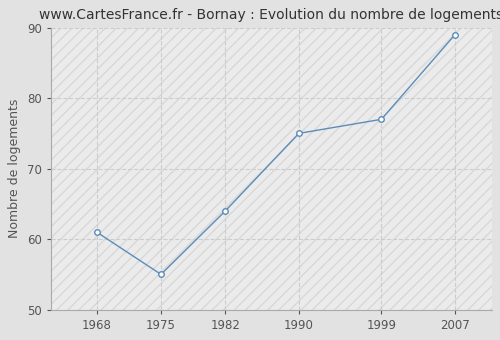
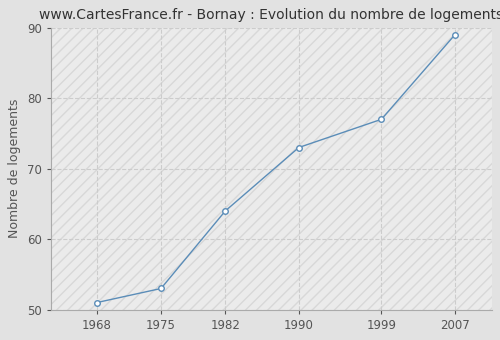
1968: 61 -> 51
1975: 55 -> 53
1990: 75 -> 73
